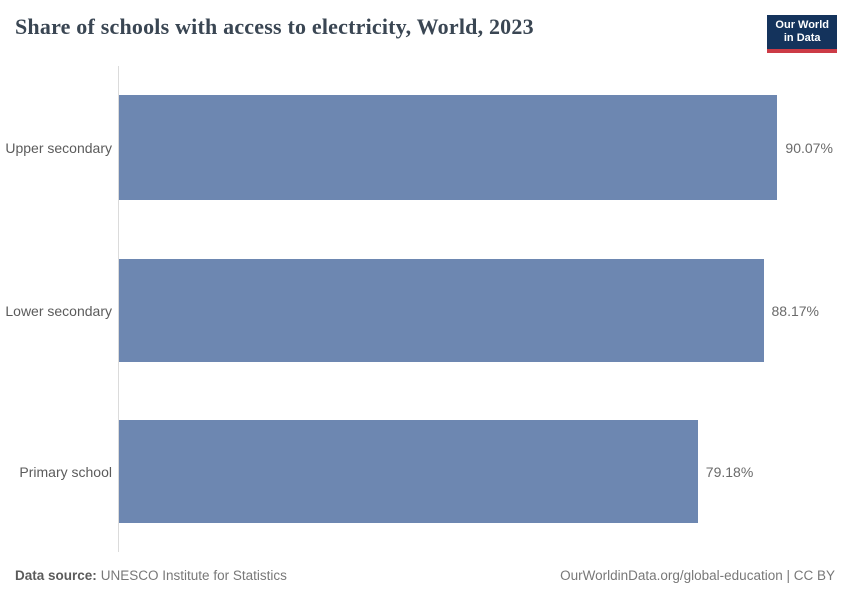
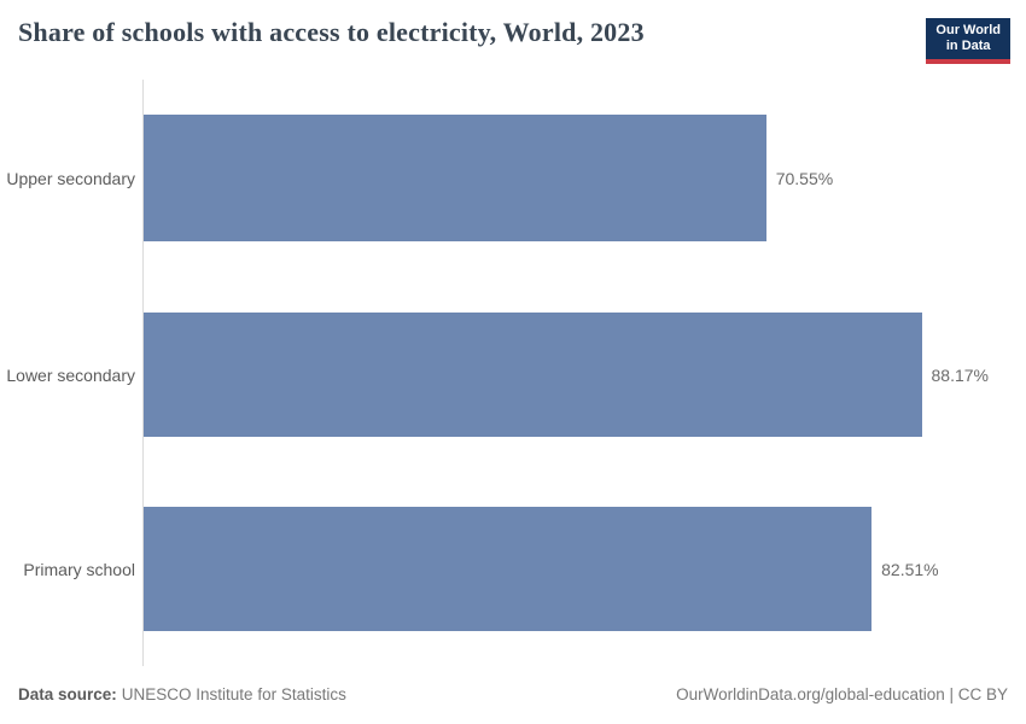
Upper secondary: 90.07% -> 70.55%
Primary school: 79.18% -> 82.51%
